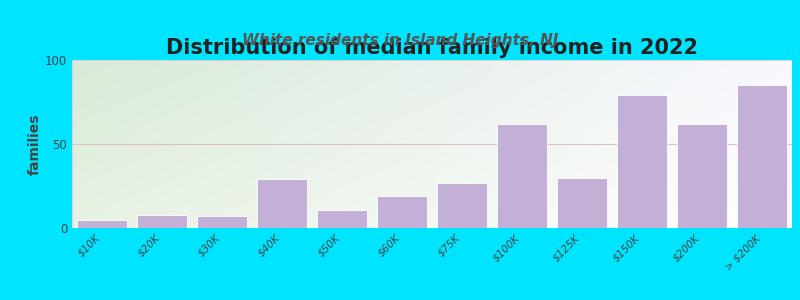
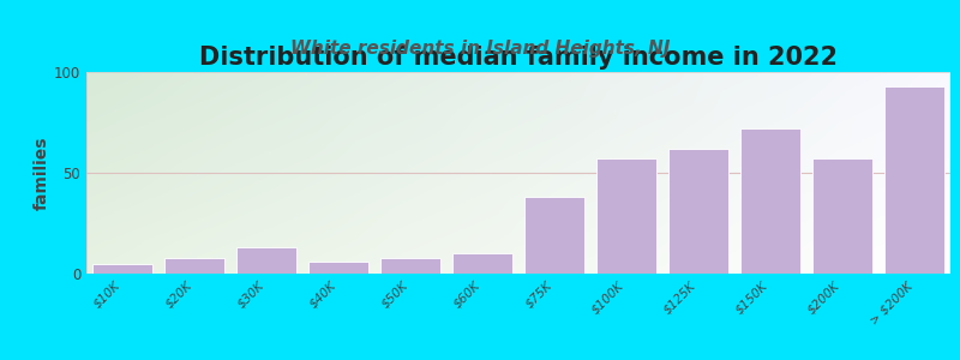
$30K: 7 -> 13
$40K: 29 -> 6
$50K: 11 -> 8
$60K: 19 -> 10
$75K: 27 -> 38
$100K: 62 -> 57
$125K: 30 -> 62
$150K: 79 -> 72
$200K: 62 -> 57
> $200K: 85 -> 93
